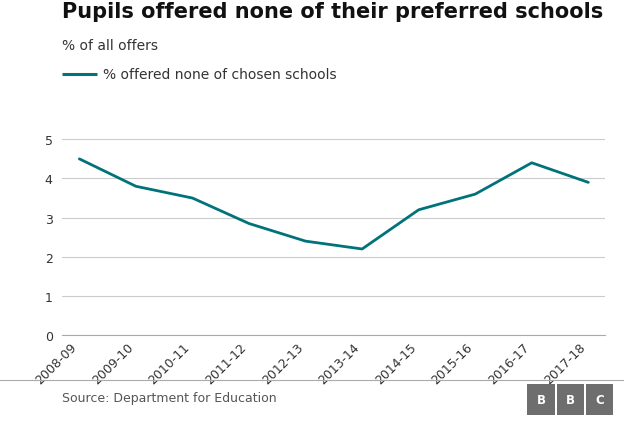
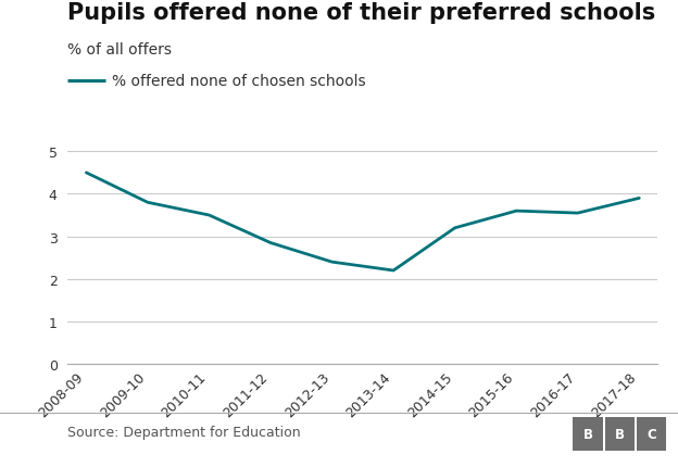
2016-17: 4.40 -> 3.55
